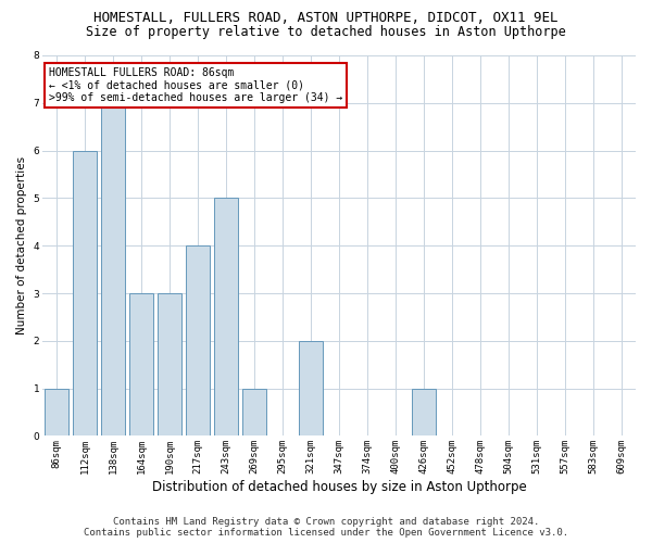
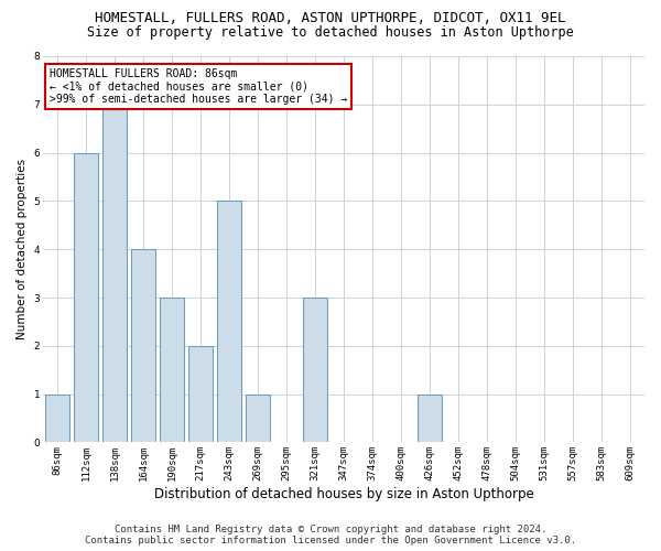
164sqm: 3 -> 4
217sqm: 4 -> 2
321sqm: 2 -> 3
